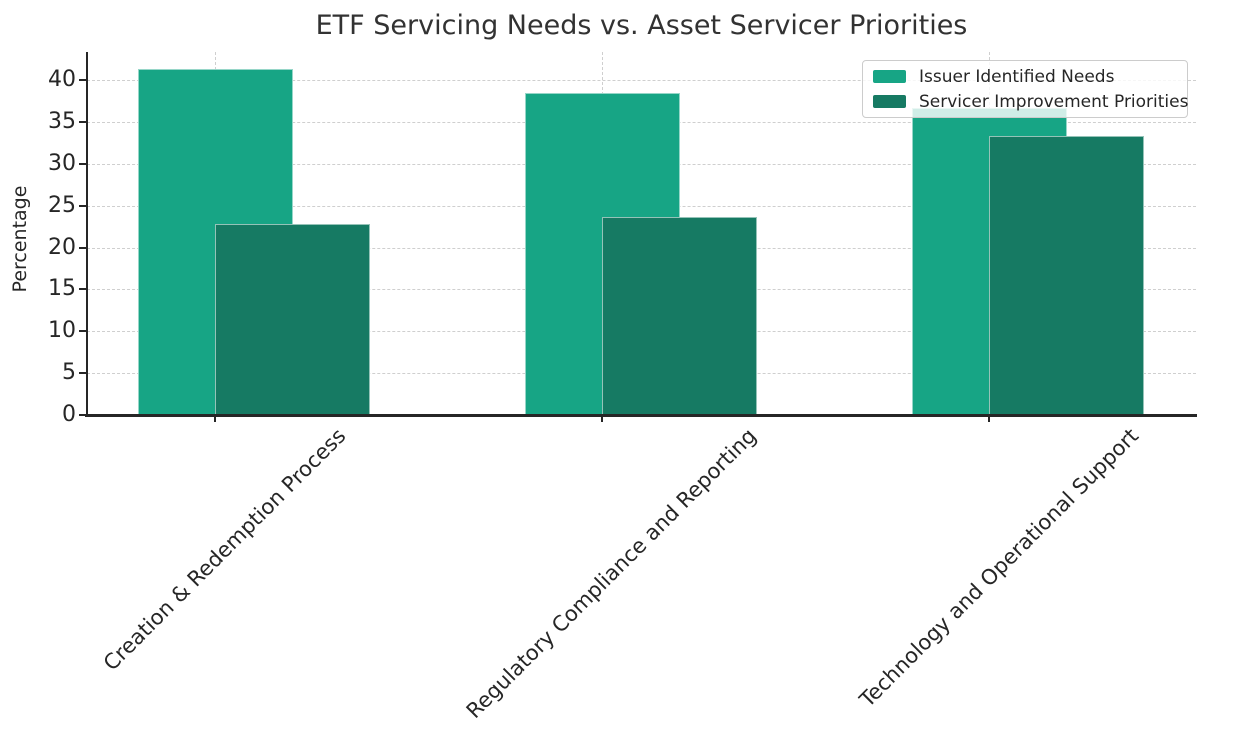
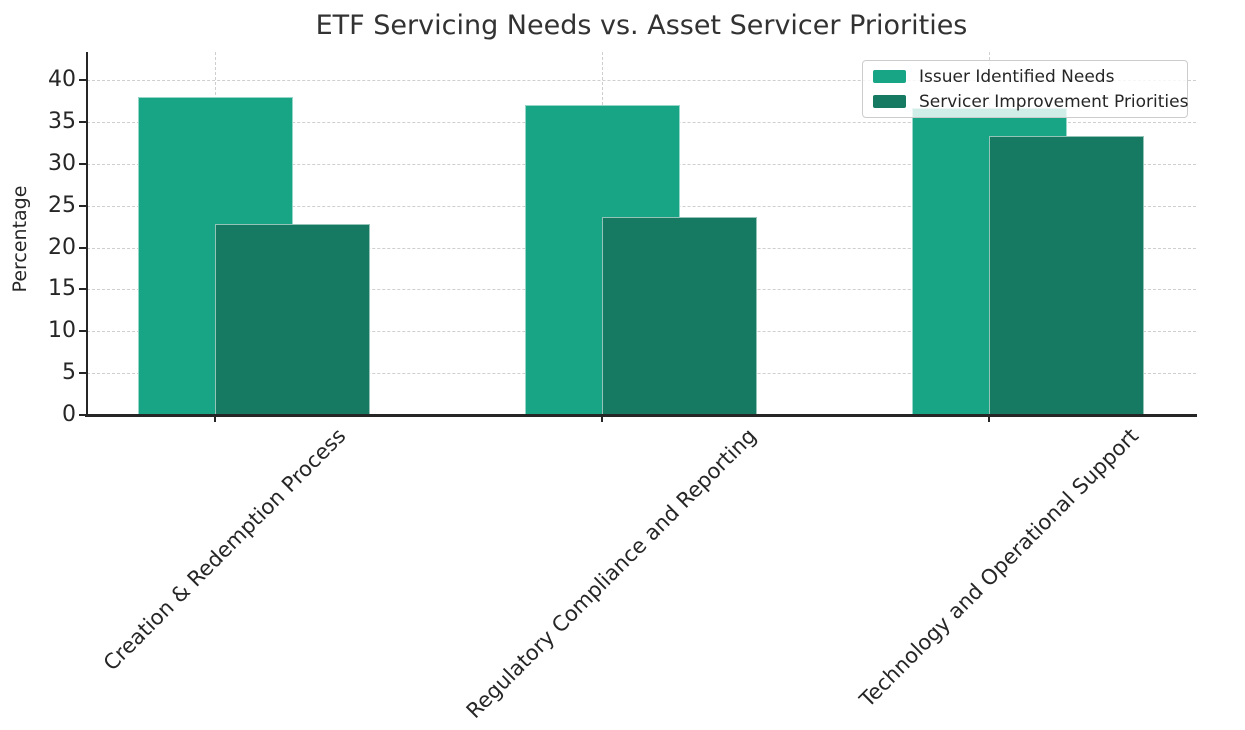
Issuer Identified Needs/Creation & Redemption Process: 41 -> 38
Issuer Identified Needs/Regulatory Compliance and Reporting: 38 -> 37
